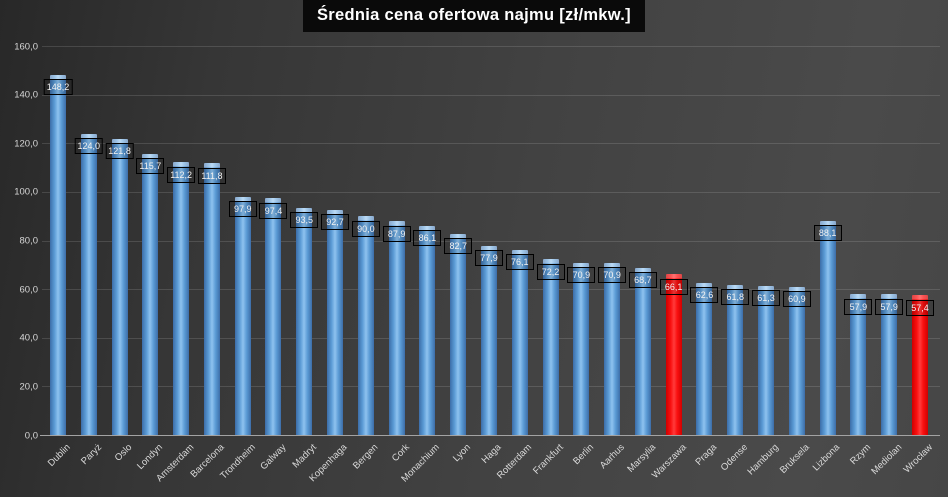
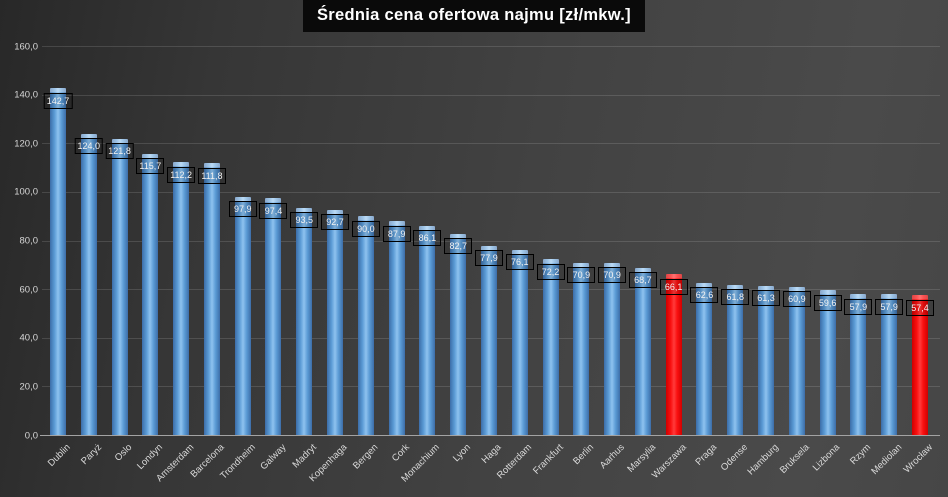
Dublin: 148,2 -> 142,7
Lizbona: 88,1 -> 59,6
